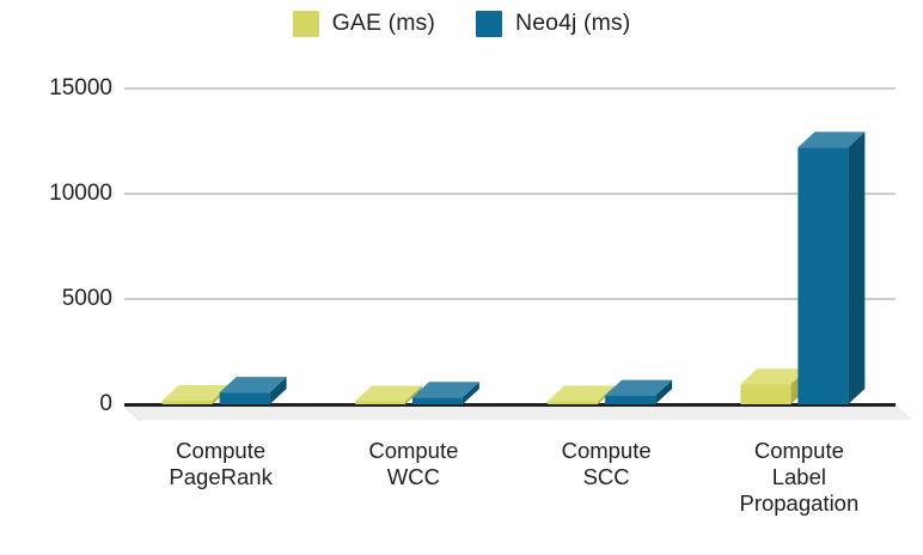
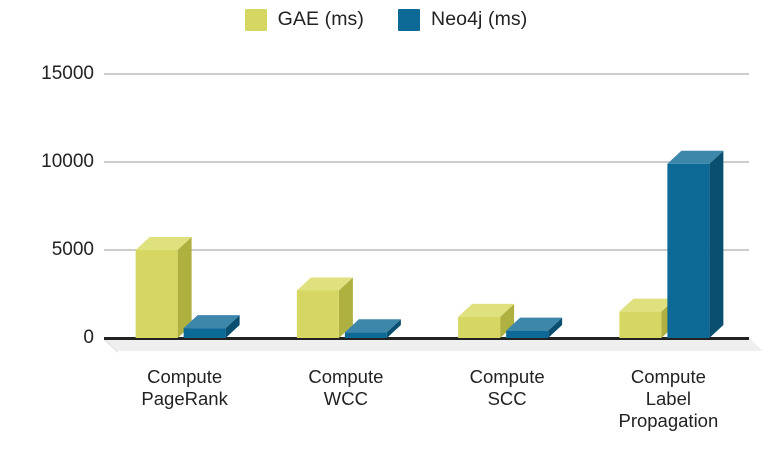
GAE (ms)/Compute PageRank: 200 -> 5000
GAE (ms)/Compute WCC: 100 -> 2700
GAE (ms)/Compute SCC: 200 -> 1200
GAE (ms)/Compute Label Propagation: 1000 -> 1500
Neo4j (ms)/Compute Label Propagation: 12200 -> 9900
